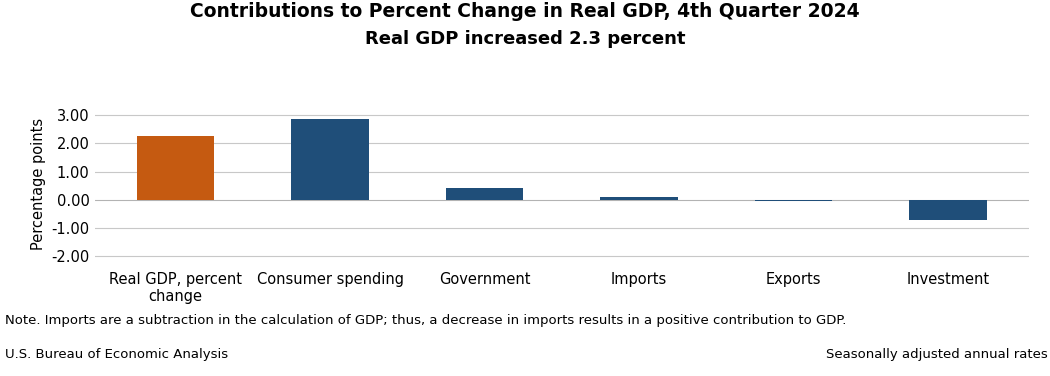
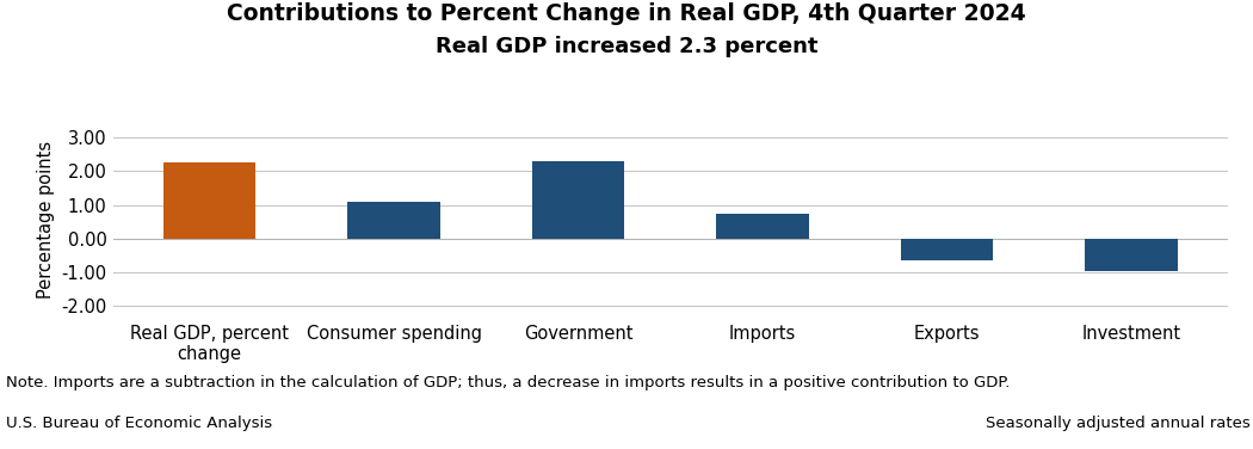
Consumer spending: 2.85 -> 1.10
Government: 0.41 -> 2.30
Imports: 0.11 -> 0.75
Exports: -0.04 -> -0.65
Investment: -0.73 -> -0.95
